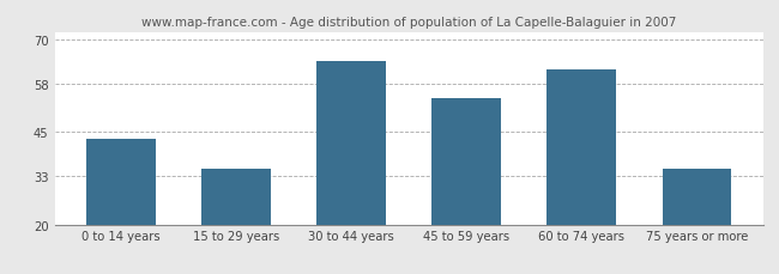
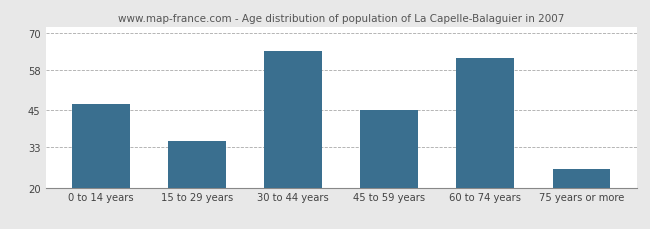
0 to 14 years: 43 -> 47
45 to 59 years: 54 -> 45
75 years or more: 35 -> 26
